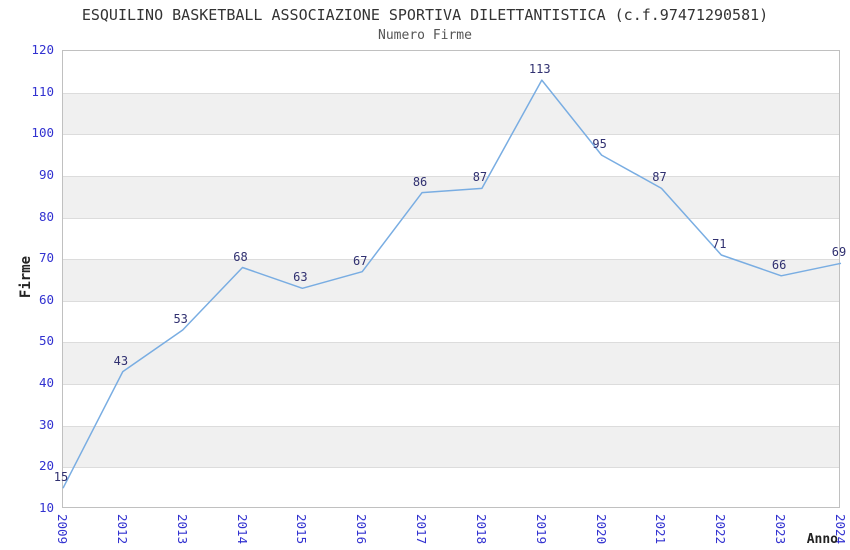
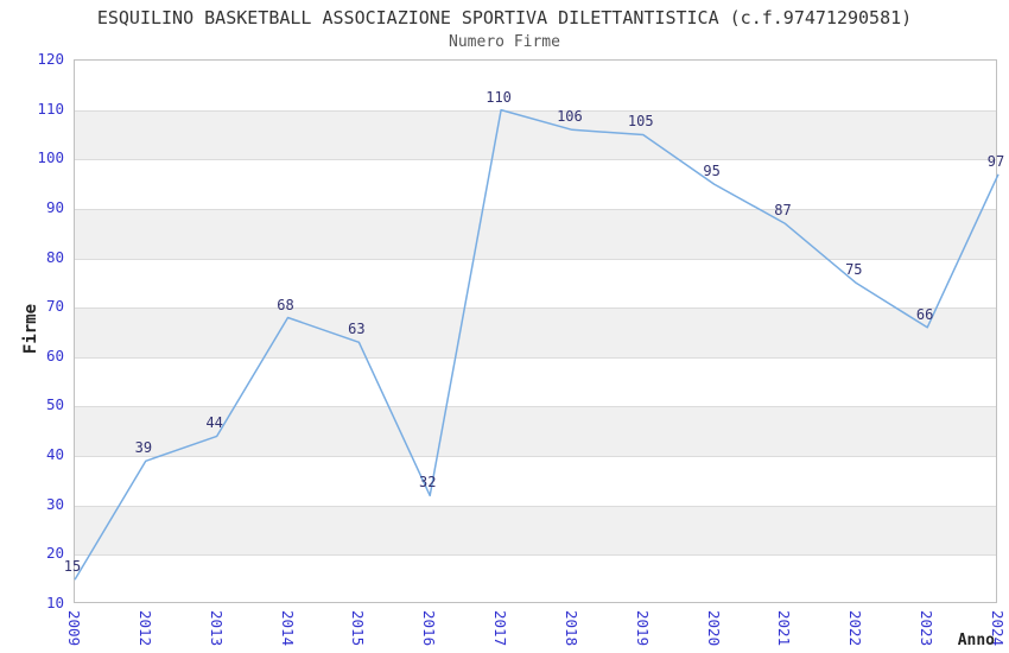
2012: 43 -> 39
2013: 53 -> 44
2016: 67 -> 32
2017: 86 -> 110
2018: 87 -> 106
2019: 113 -> 105
2022: 71 -> 75
2024: 69 -> 97
